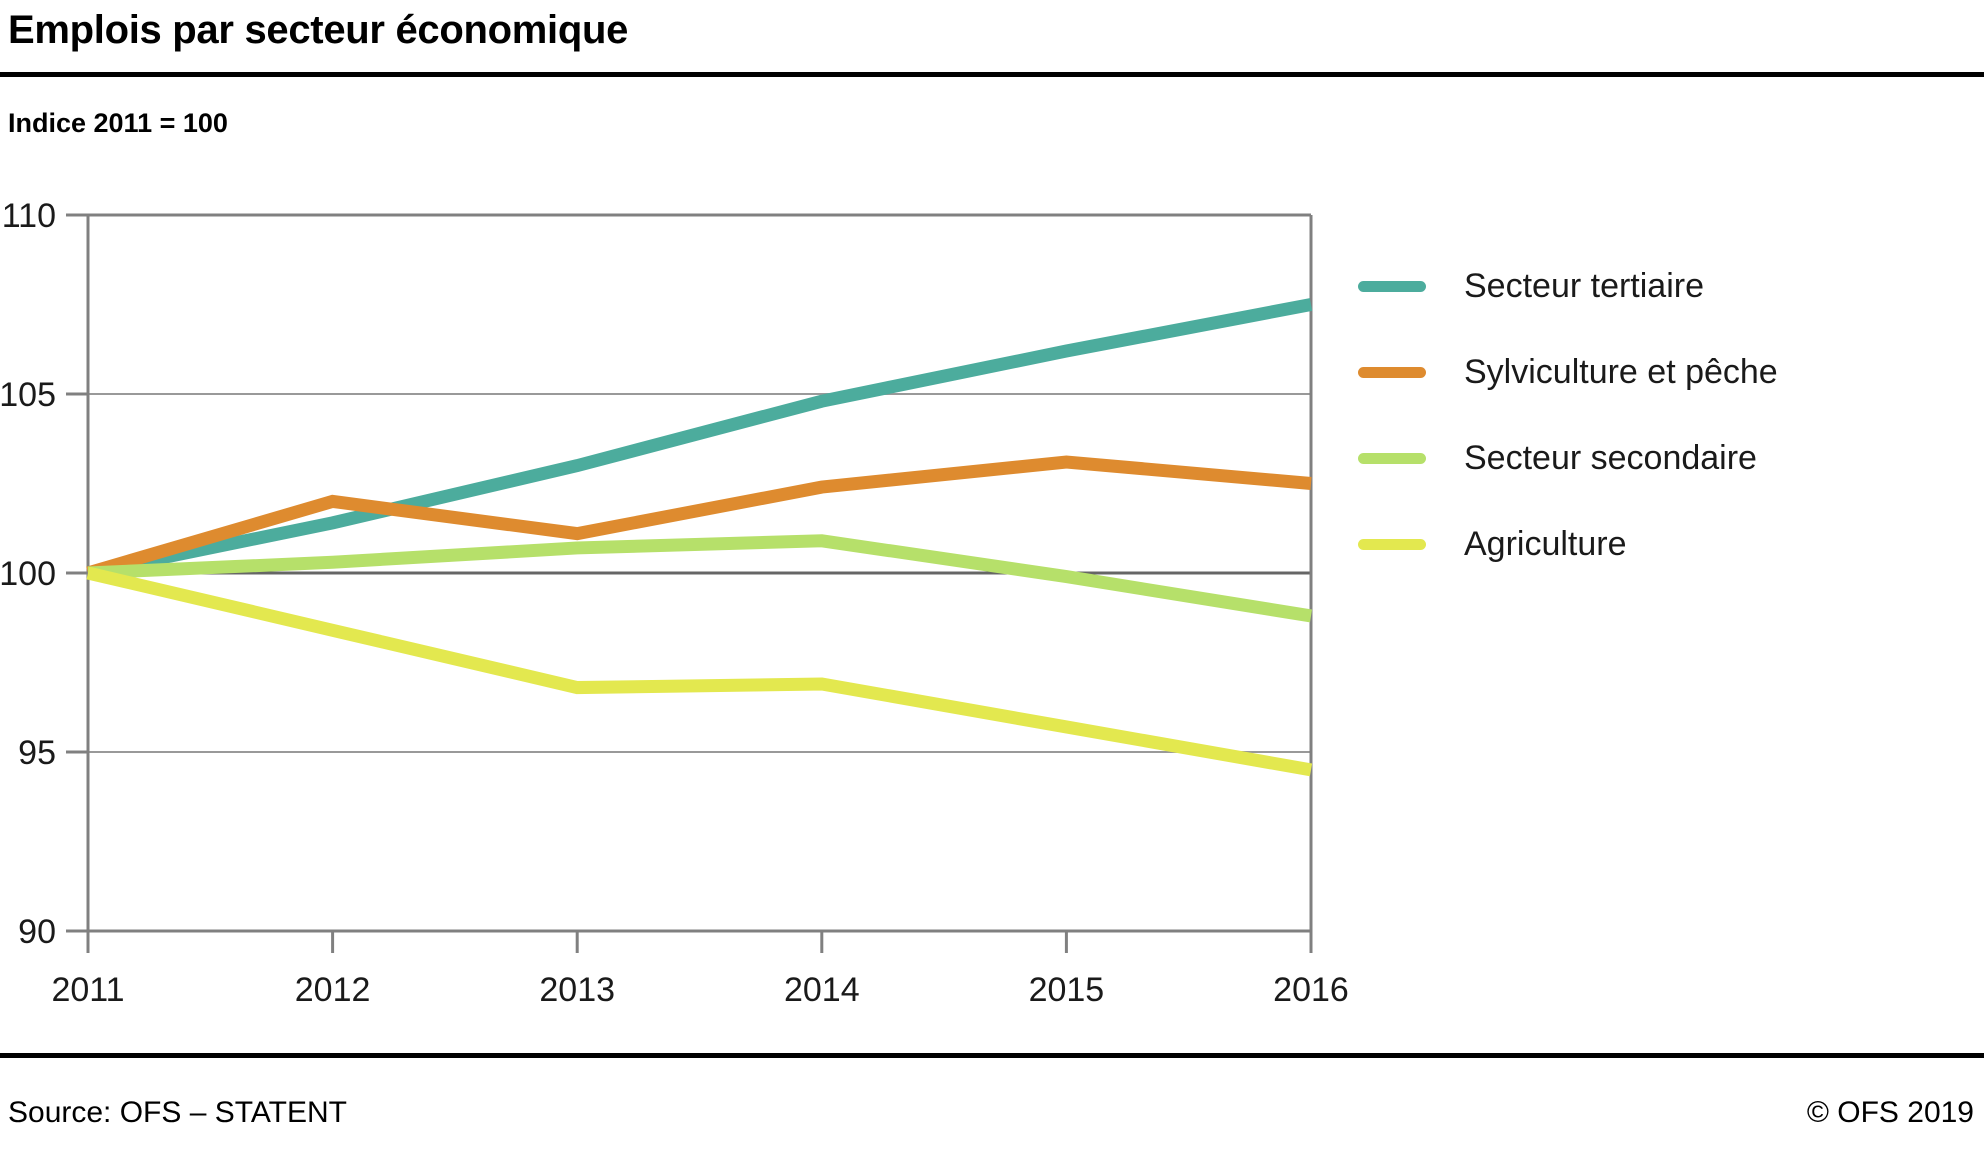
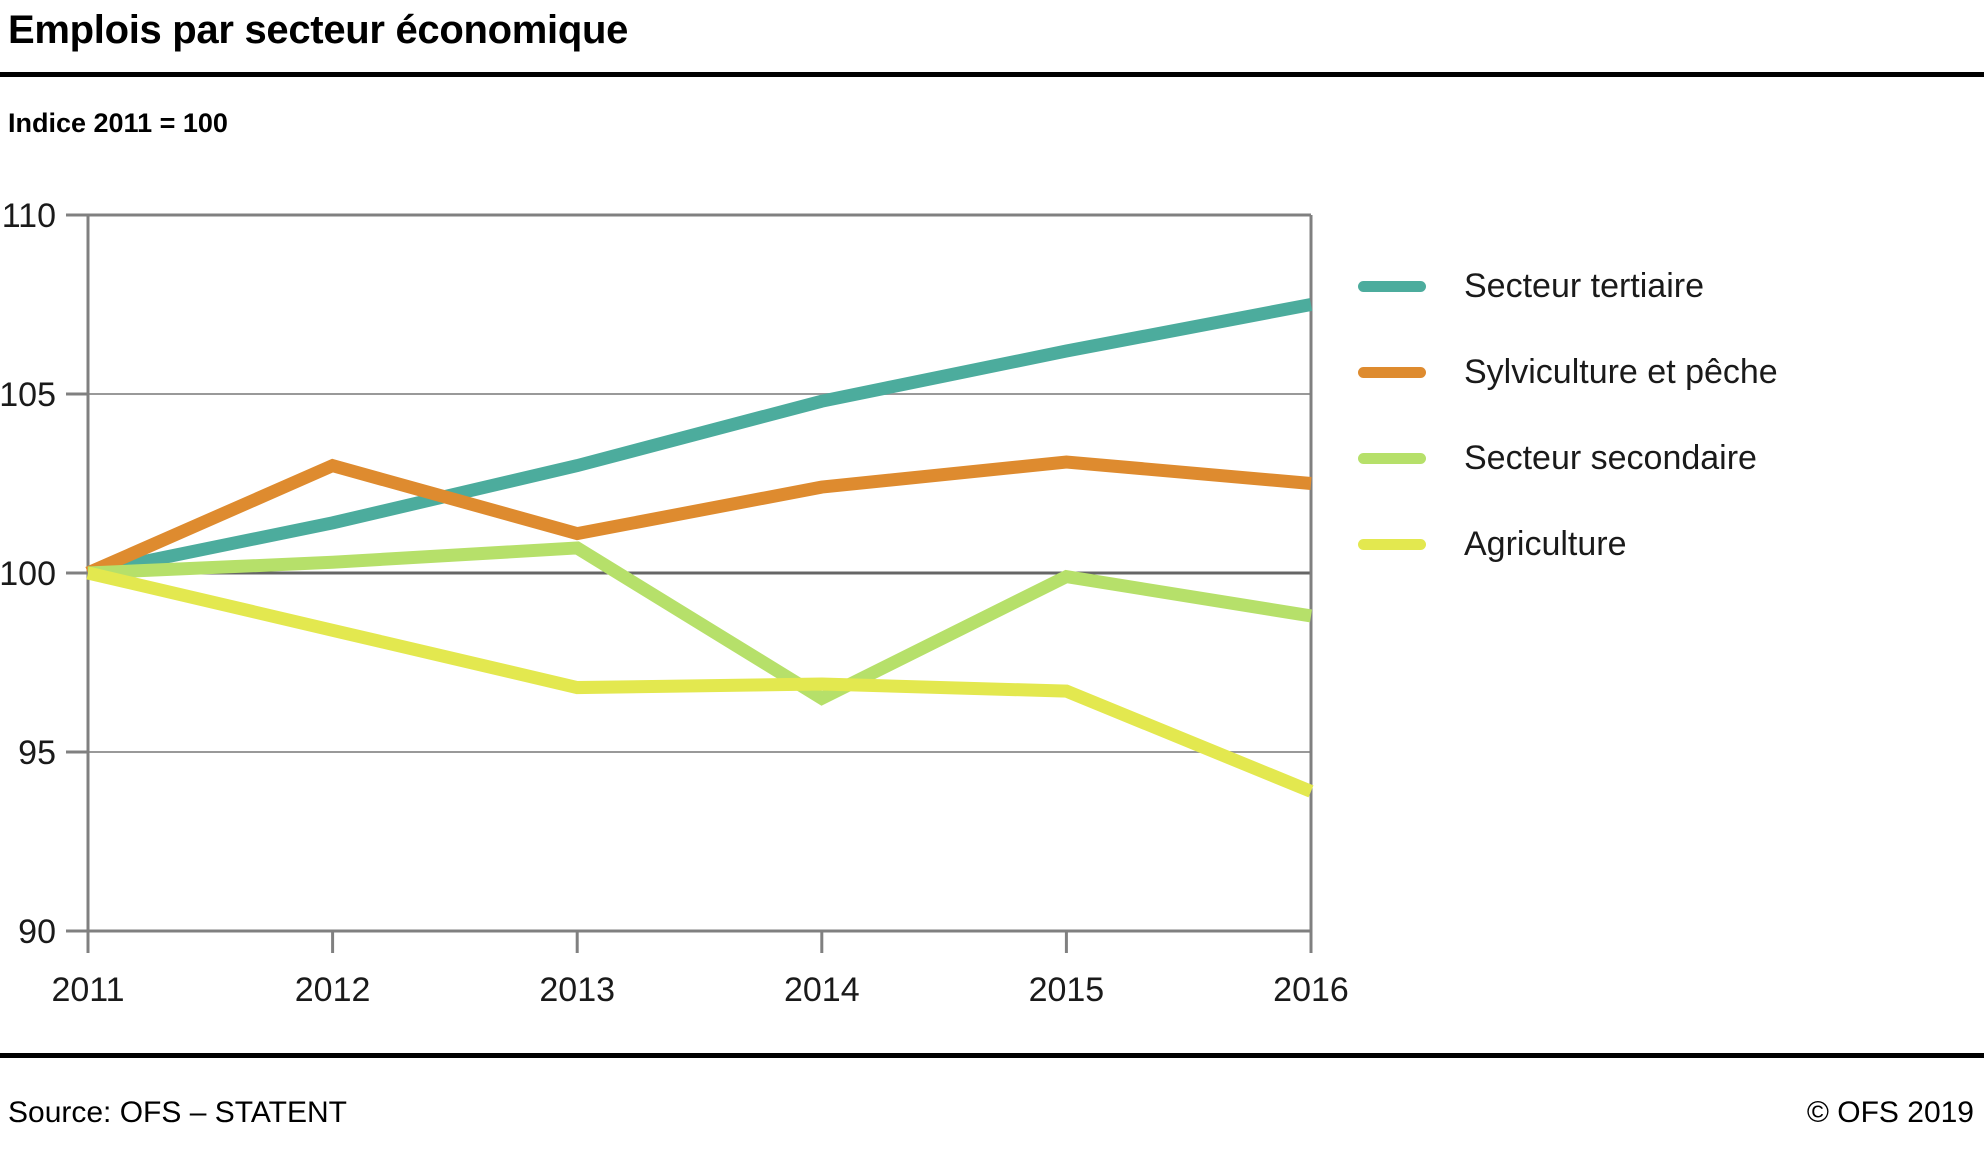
Sylviculture et pêche/2012: 102.0 -> 103.0
Secteur secondaire/2014: 100.9 -> 96.5
Agriculture/2015: 95.7 -> 96.7
Agriculture/2016: 94.5 -> 93.9
